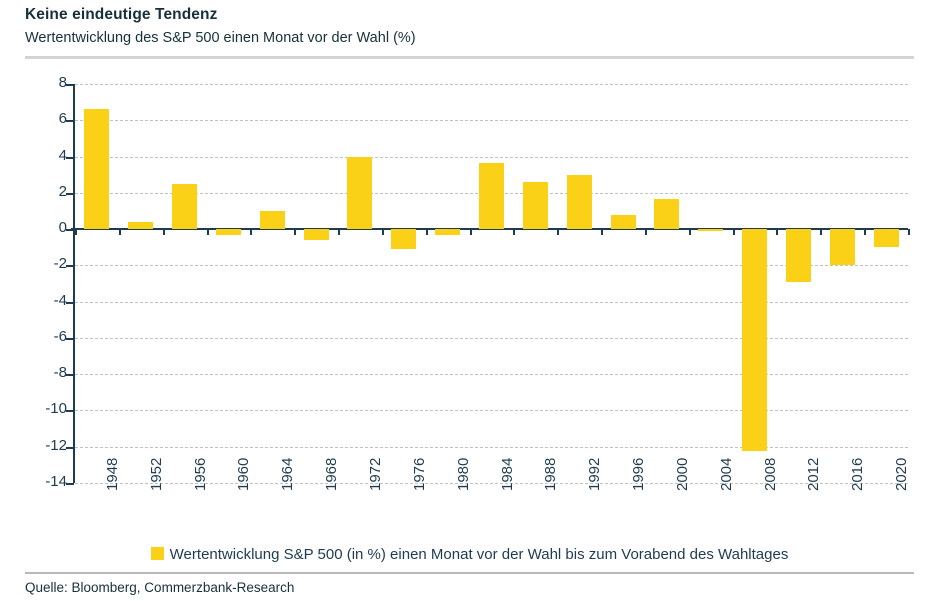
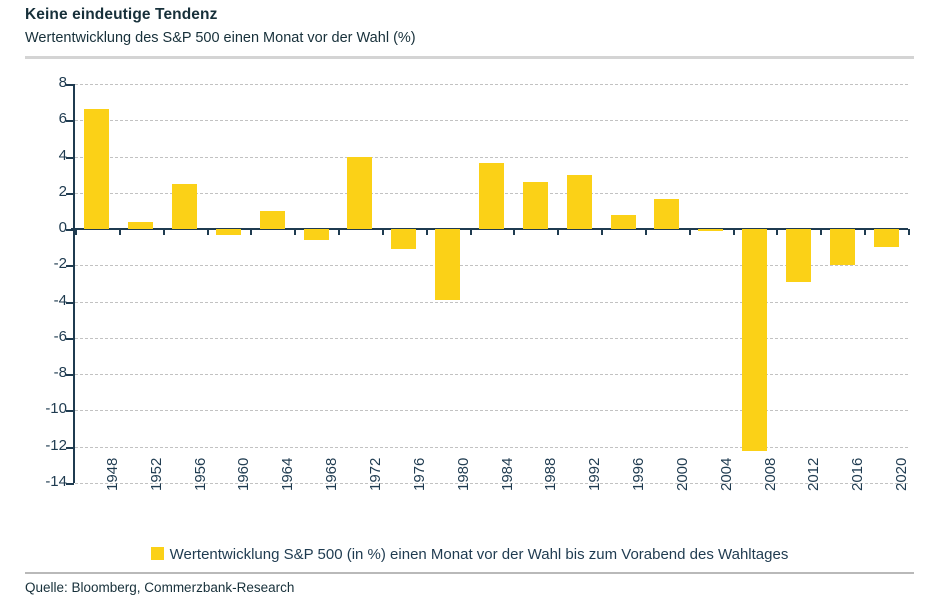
1980: -0.3 -> -3.9
